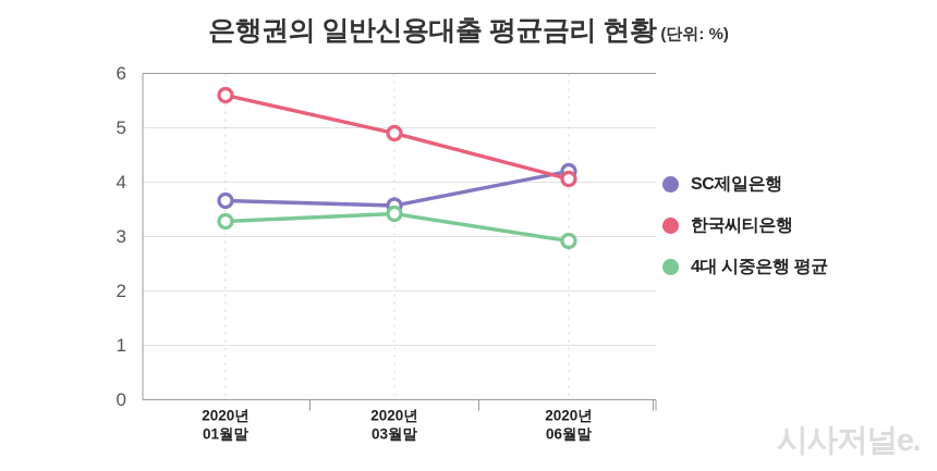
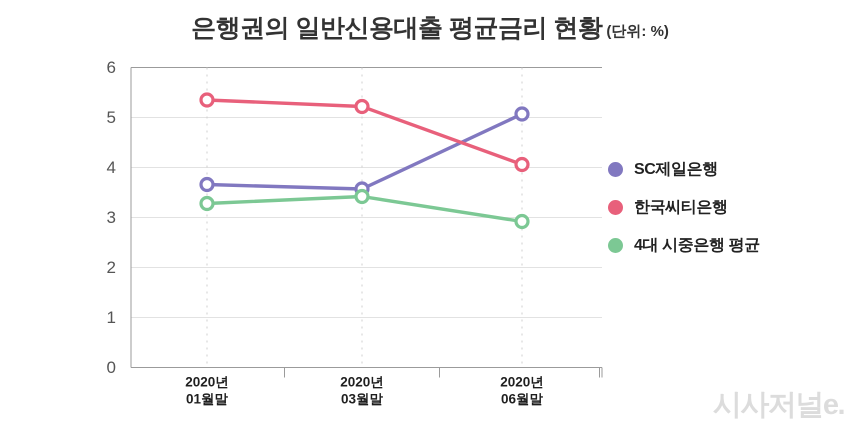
한국씨티은행/2020년 01월말: 5.6 -> 5.3
한국씨티은행/2020년 03월말: 4.9 -> 5.2
SC제일은행/2020년 06월말: 4.2 -> 5.1
